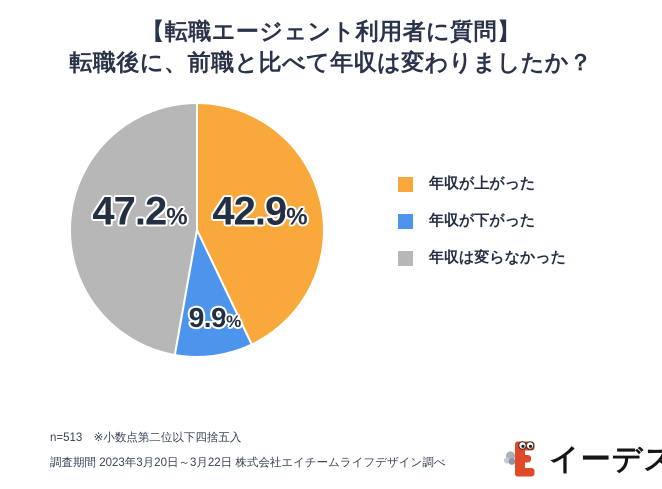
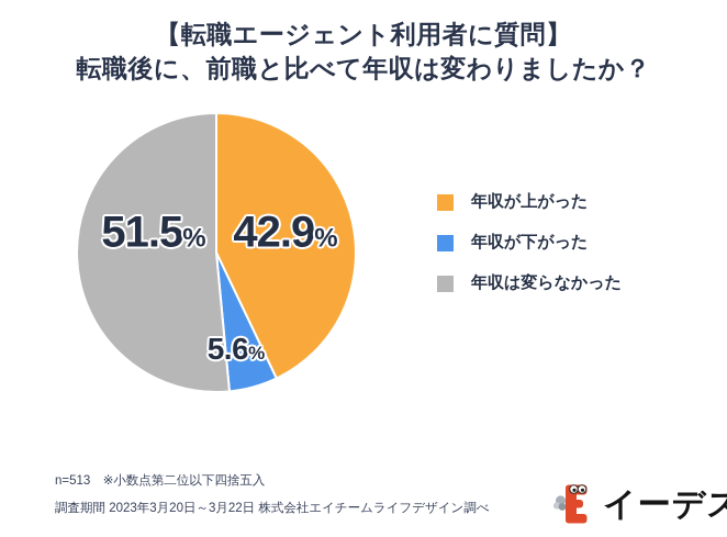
年収が下がった: 9.9 -> 5.6
年収は変らなかった: 47.2 -> 51.5
